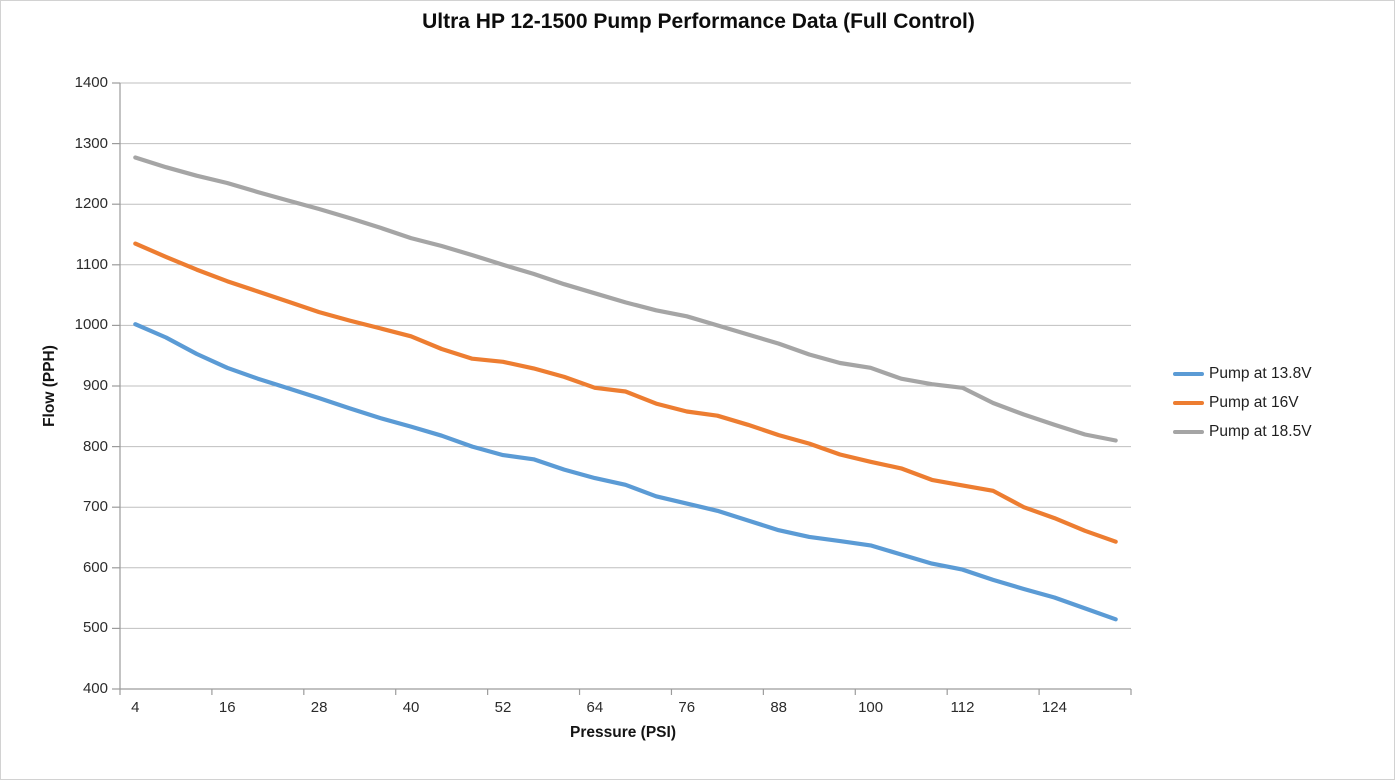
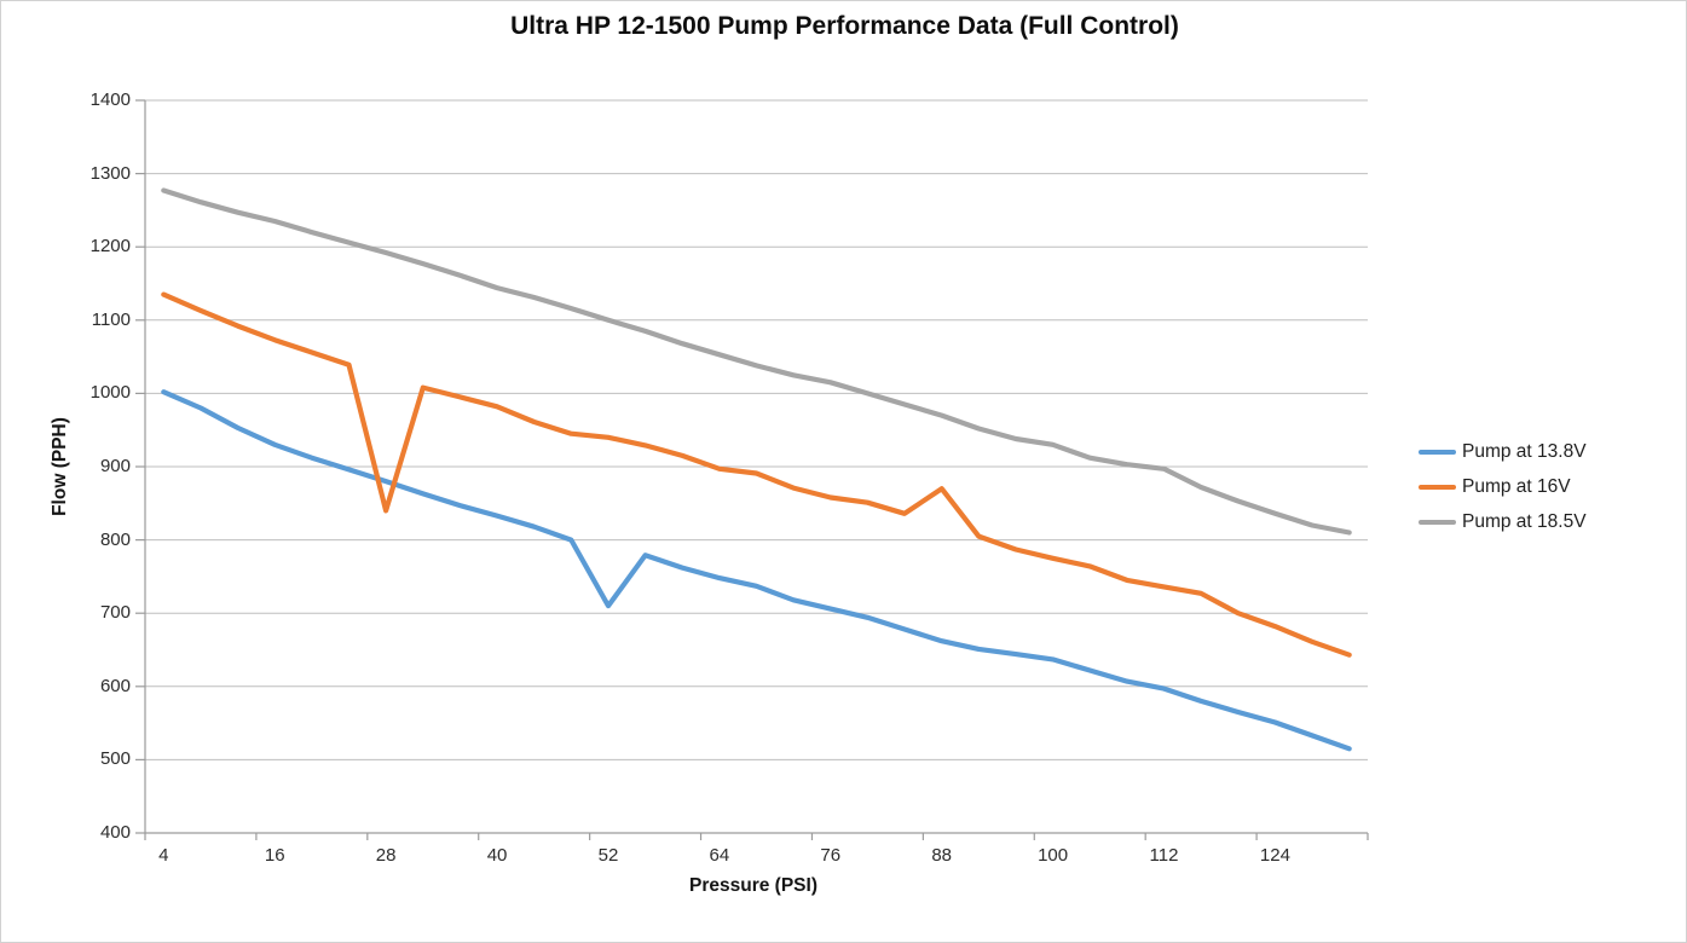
Pump at 16V/28: 1020 -> 840
Pump at 13.8V/52: 790 -> 710
Pump at 16V/88: 820 -> 870
